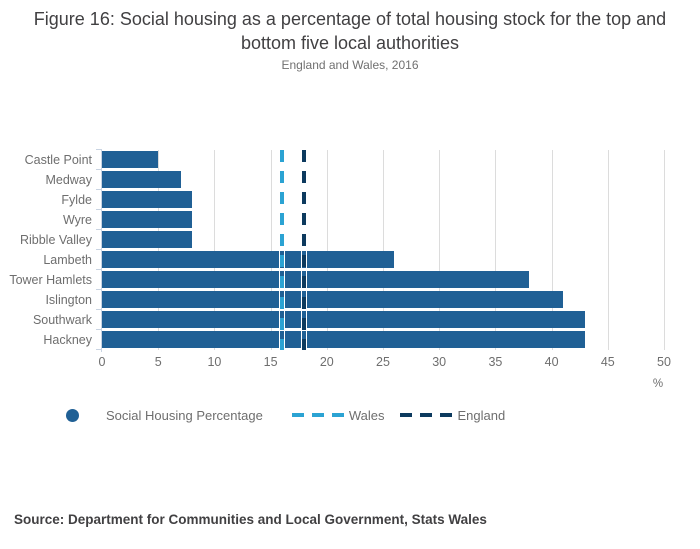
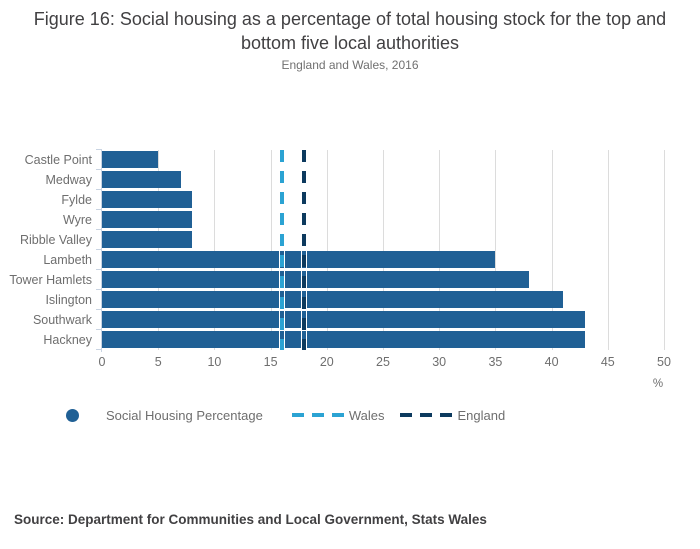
Lambeth: 26 -> 35
